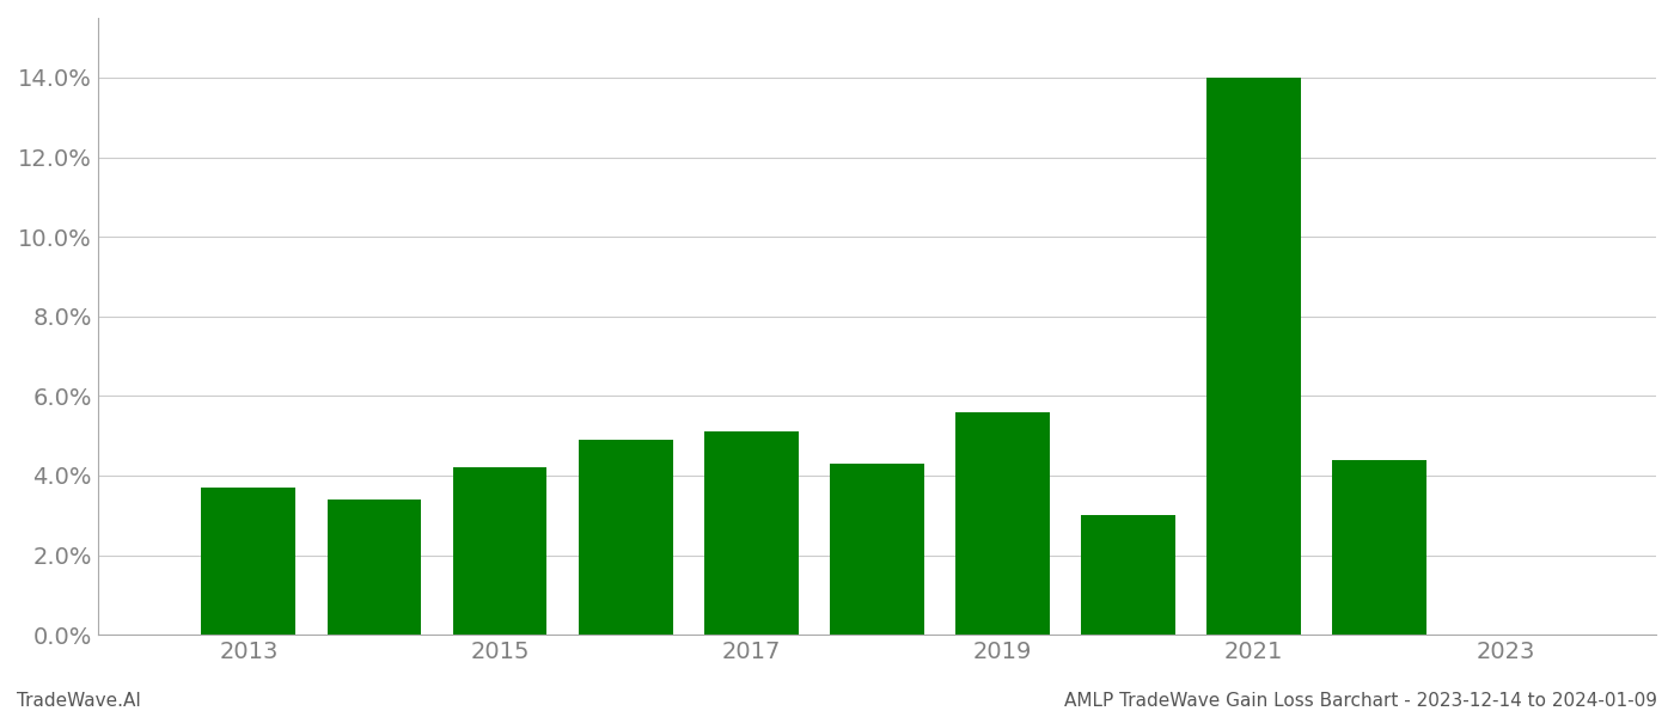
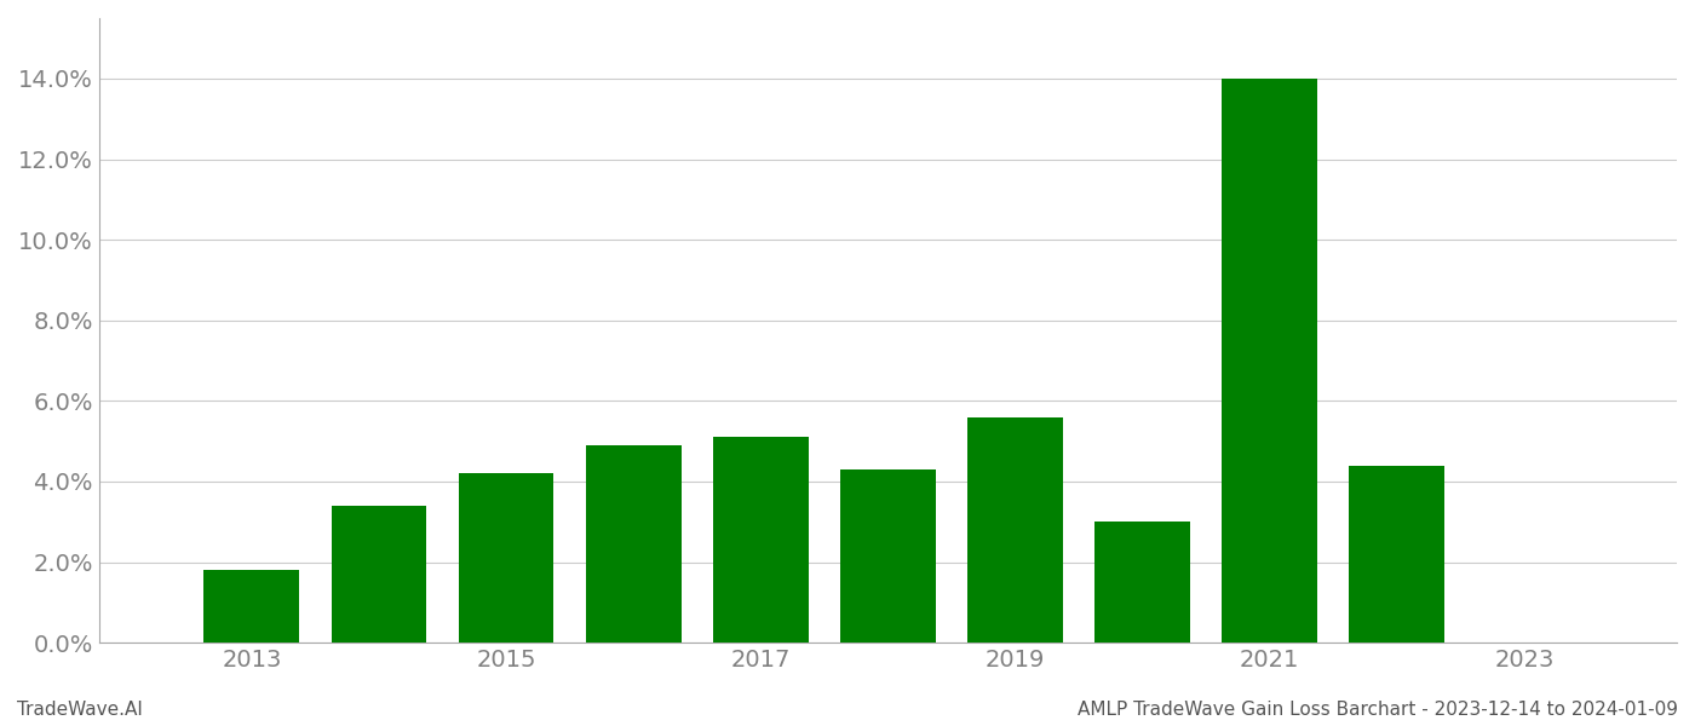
2013: 3.7% -> 1.8%
